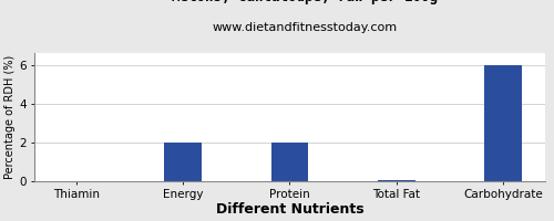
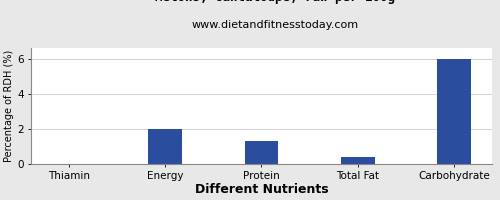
Protein: 2.0 -> 1.3
Total Fat: 0.1 -> 0.4
